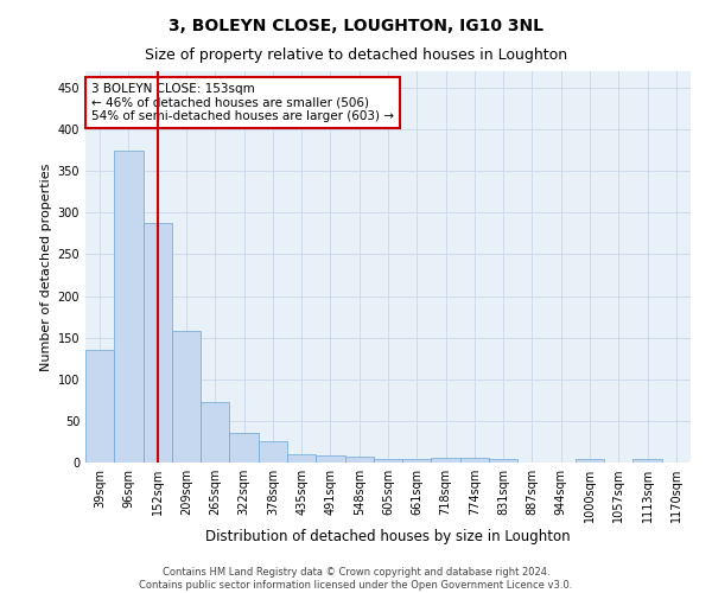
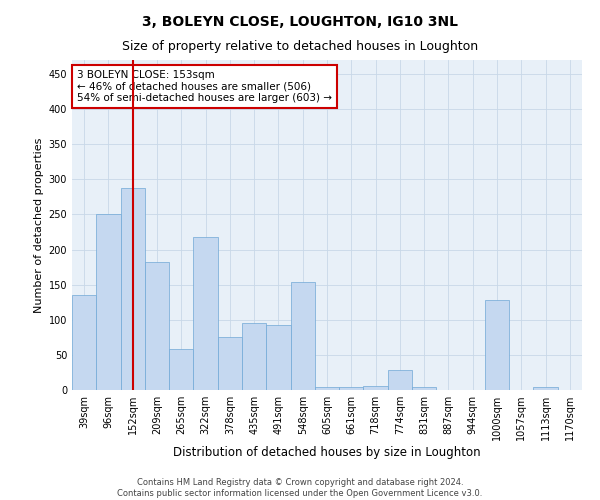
96sqm: 375 -> 250
209sqm: 158 -> 182
265sqm: 72 -> 58
322sqm: 36 -> 218
378sqm: 25 -> 76
435sqm: 10 -> 96
491sqm: 8 -> 92
548sqm: 7 -> 154
774sqm: 5 -> 28
1000sqm: 4 -> 128
